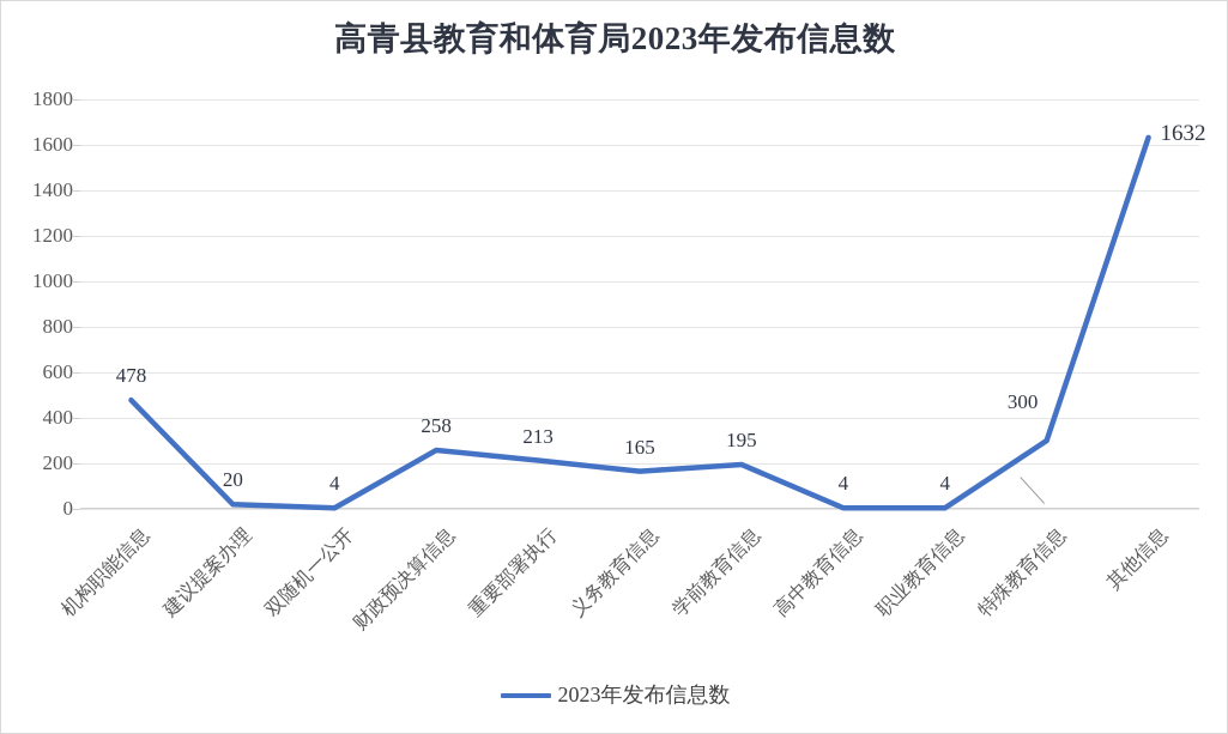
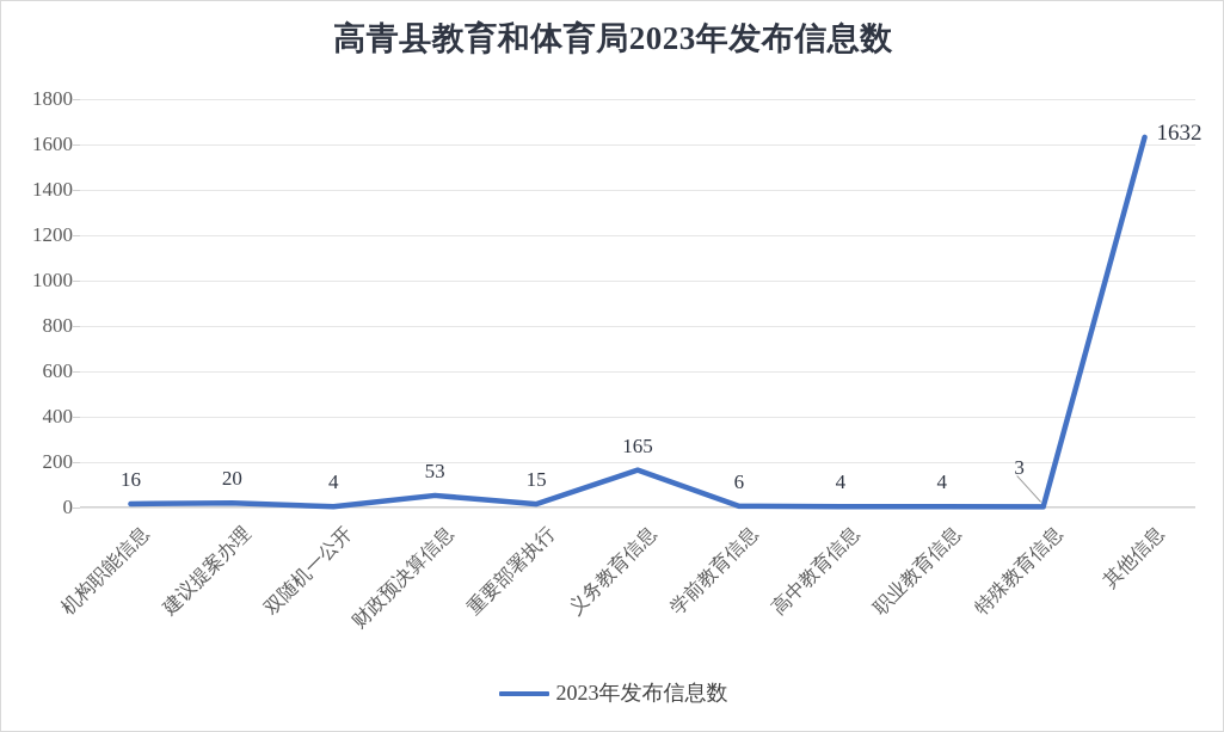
机构职能信息: 478 -> 16
财政预决算信息: 258 -> 53
重要部署执行: 213 -> 15
学前教育信息: 195 -> 6
特殊教育信息: 300 -> 3
